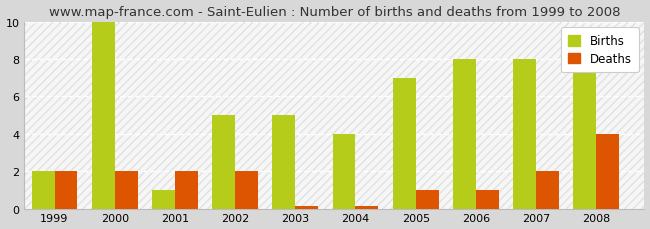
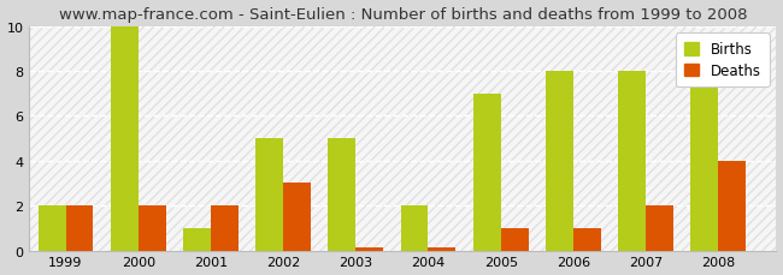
Deaths/2002: 2.0 -> 3.0
Births/2004: 4 -> 2
